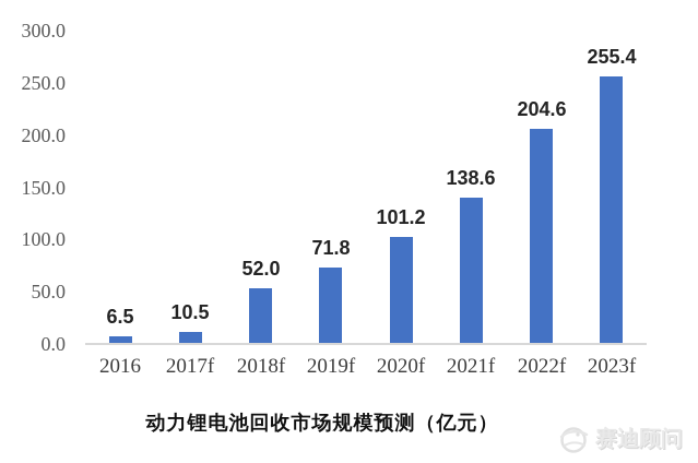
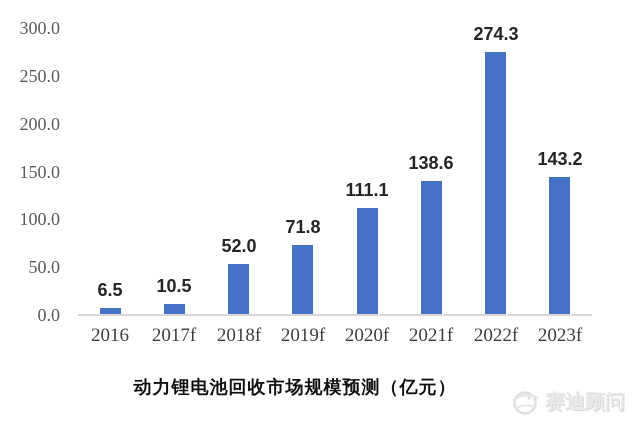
2020f: 101.2 -> 111.1
2022f: 204.6 -> 274.3
2023f: 255.4 -> 143.2
